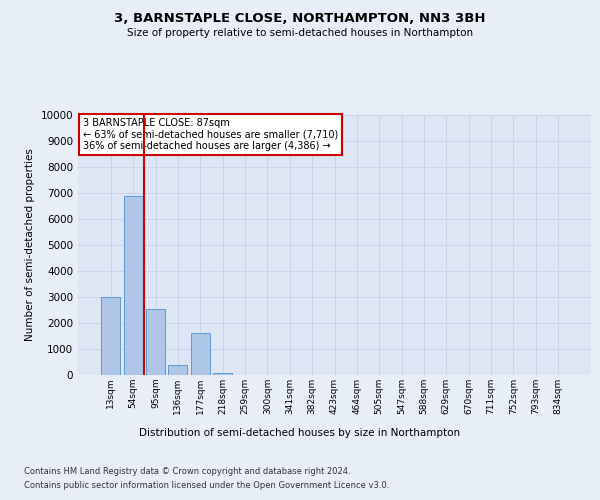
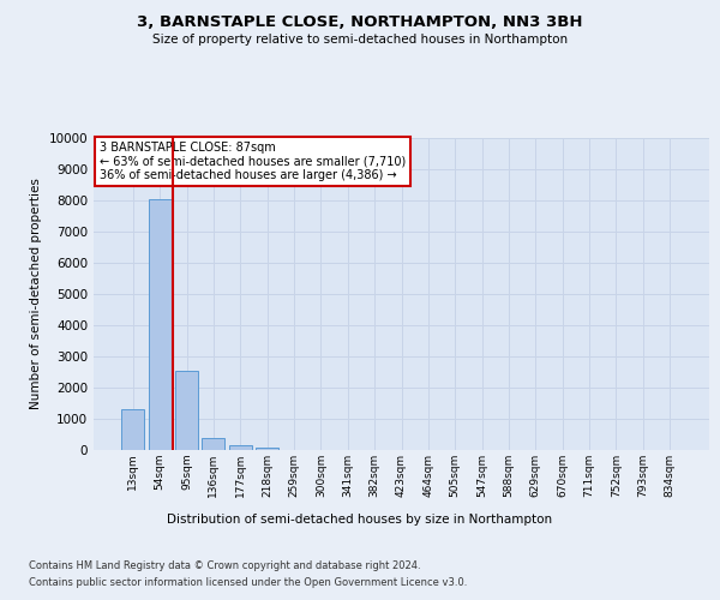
13sqm: 3000 -> 1300
54sqm: 6900 -> 8050
177sqm: 1600 -> 140
